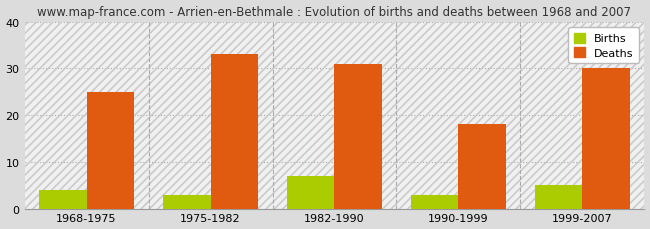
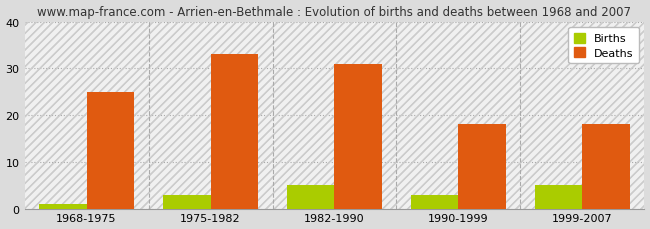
Births/1968-1975: 4 -> 1
Births/1982-1990: 7 -> 5
Deaths/1999-2007: 30 -> 18
